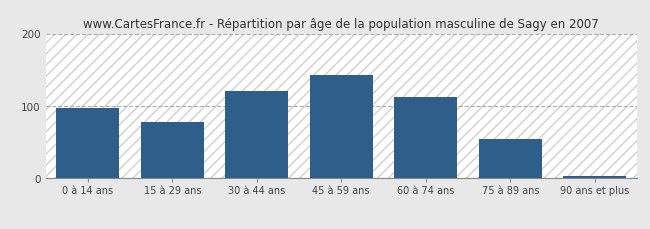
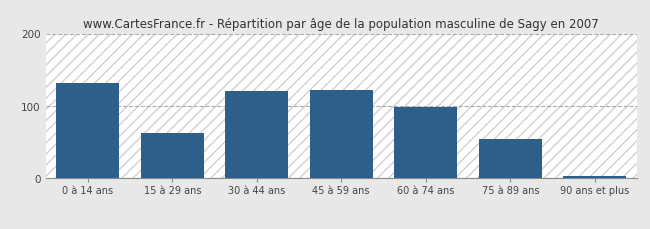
0 à 14 ans: 97 -> 132
15 à 29 ans: 78 -> 62
45 à 59 ans: 143 -> 122
60 à 74 ans: 113 -> 98
